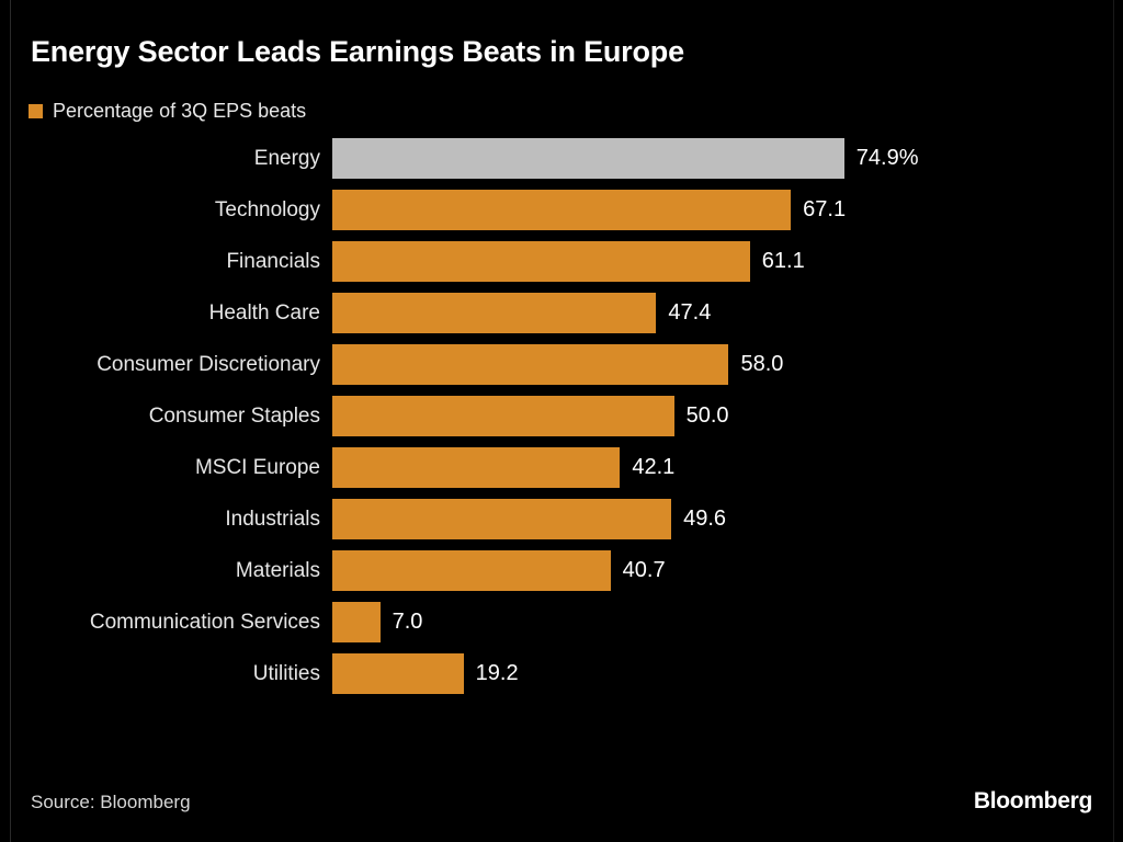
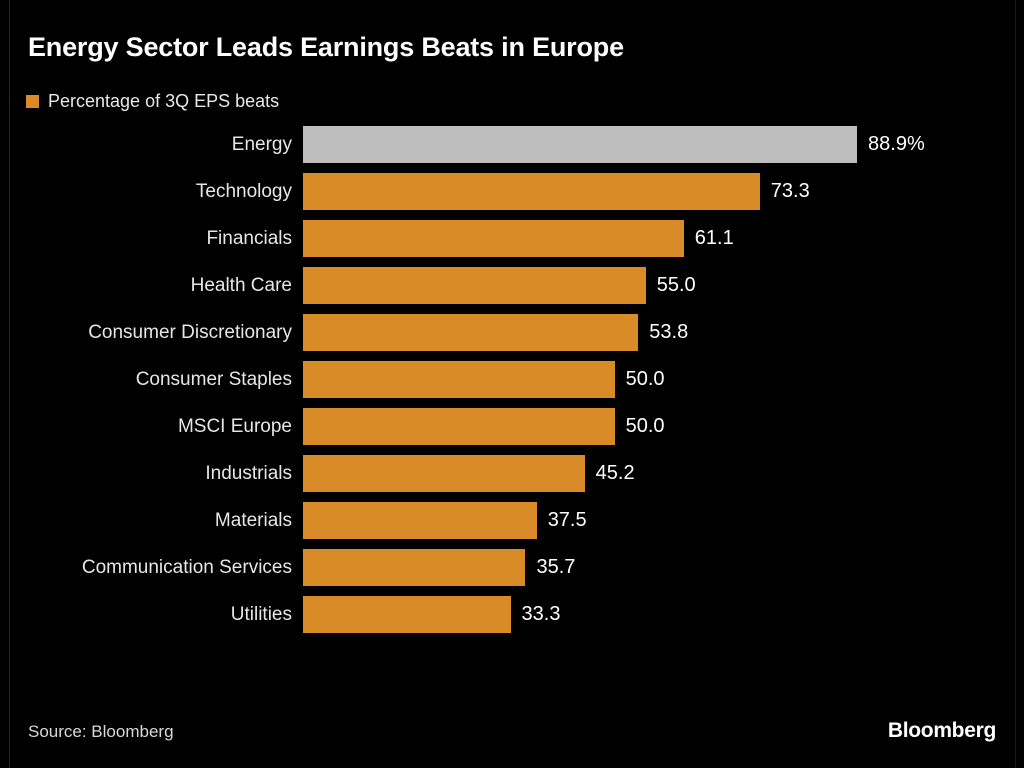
Energy: 74.9% -> 88.9%
Technology: 67.1 -> 73.3
Health Care: 47.4 -> 55.0
Consumer Discretionary: 58.0 -> 53.8
MSCI Europe: 42.1 -> 50.0
Industrials: 49.6 -> 45.2
Materials: 40.7 -> 37.5
Communication Services: 7.0 -> 35.7
Utilities: 19.2 -> 33.3
